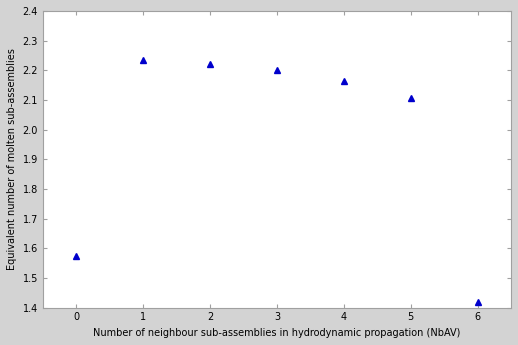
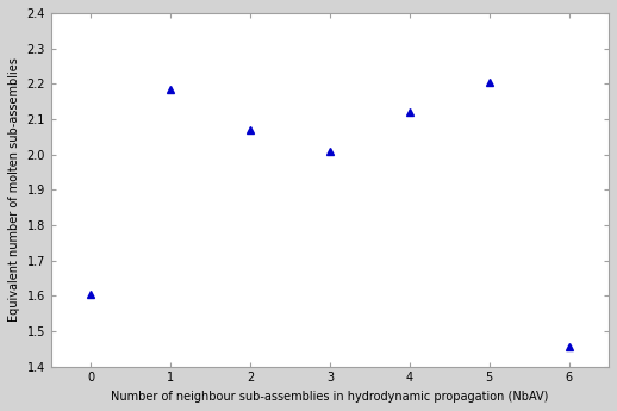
0: 1.575 -> 1.605
1: 2.235 -> 2.185
2: 2.220 -> 2.070
3: 2.200 -> 2.010
4: 2.165 -> 2.120
5: 2.105 -> 2.205
6: 1.420 -> 1.455
